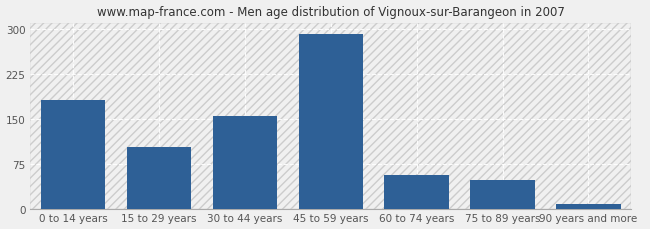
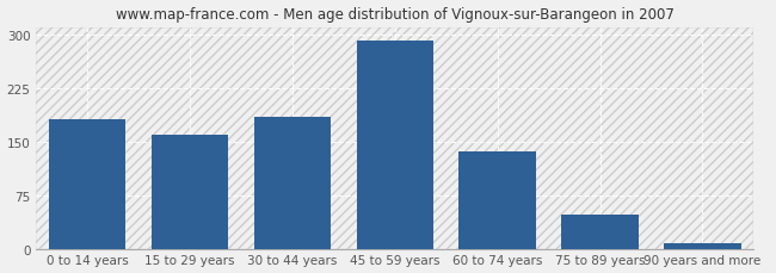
15 to 29 years: 102 -> 160
30 to 44 years: 154 -> 185
60 to 74 years: 56 -> 137
